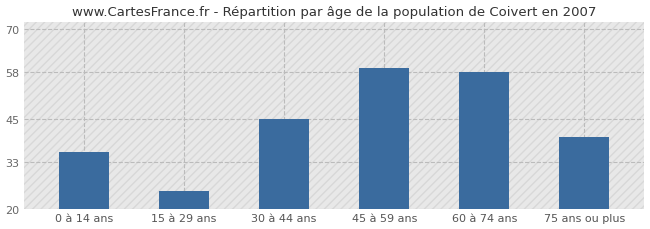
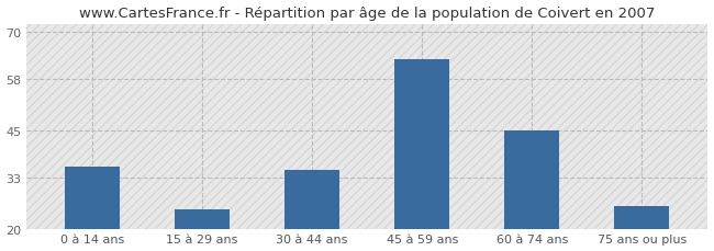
30 à 44 ans: 45 -> 35
45 à 59 ans: 59 -> 63
60 à 74 ans: 58 -> 45
75 ans ou plus: 40 -> 26
